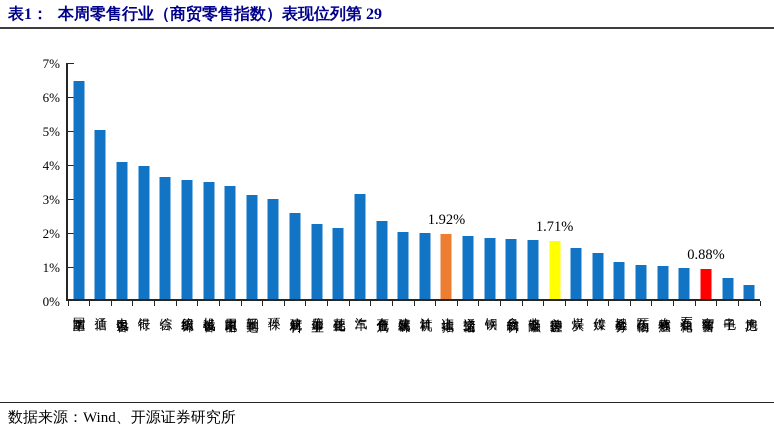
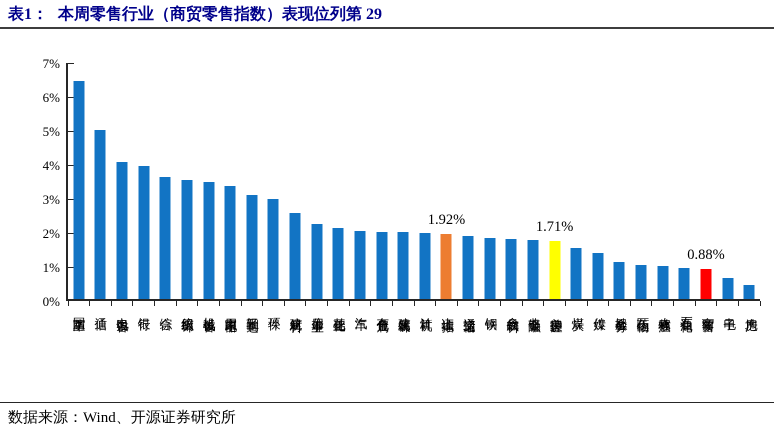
汽车: 3.1% -> 2.0%
有色金属: 2.3% -> 2.0%
